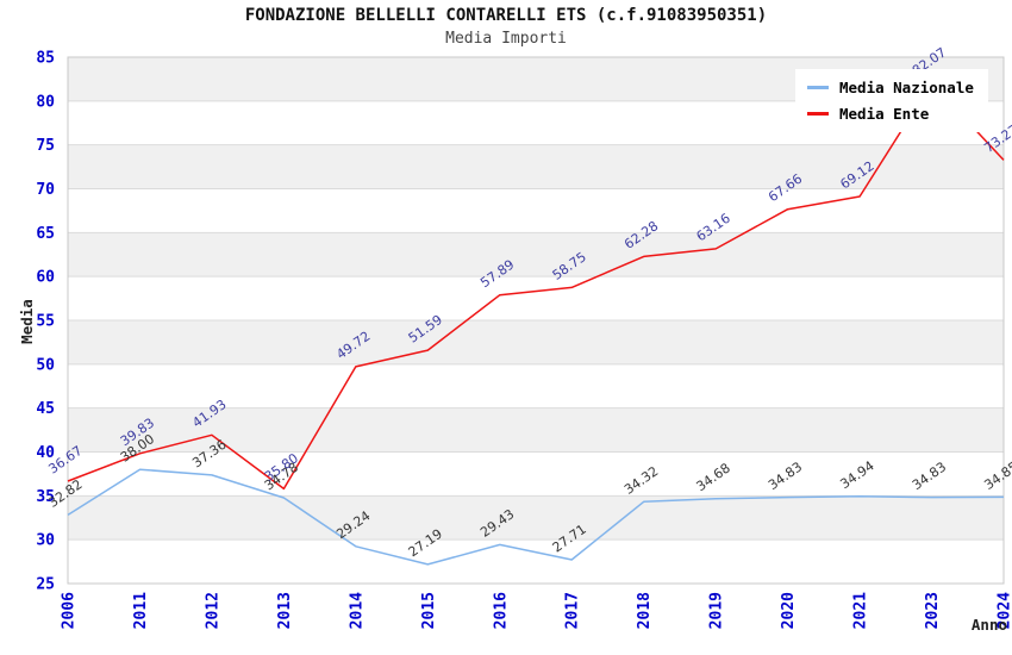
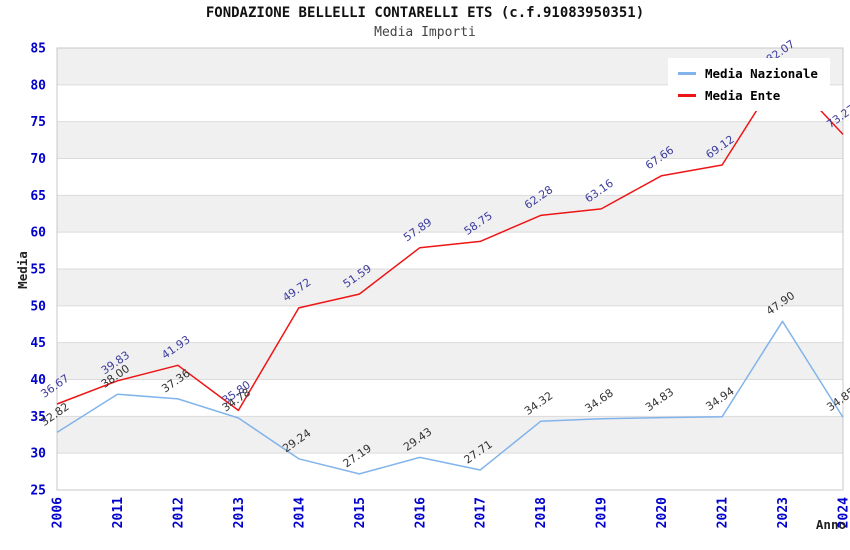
Media Nazionale/2023: 34.83 -> 47.90
